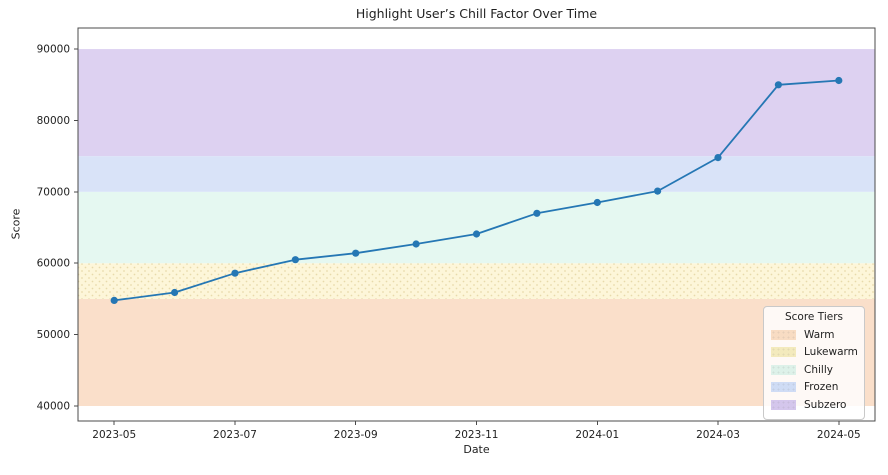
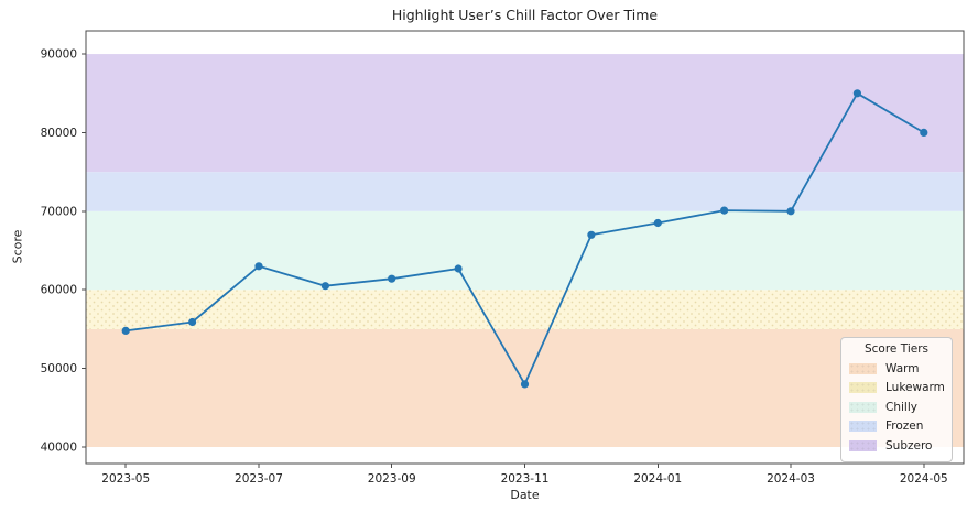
2023-07: 59000 -> 63000
2023-11: 64000 -> 48000
2024-03: 75000 -> 70000
2024-05: 86000 -> 80000
